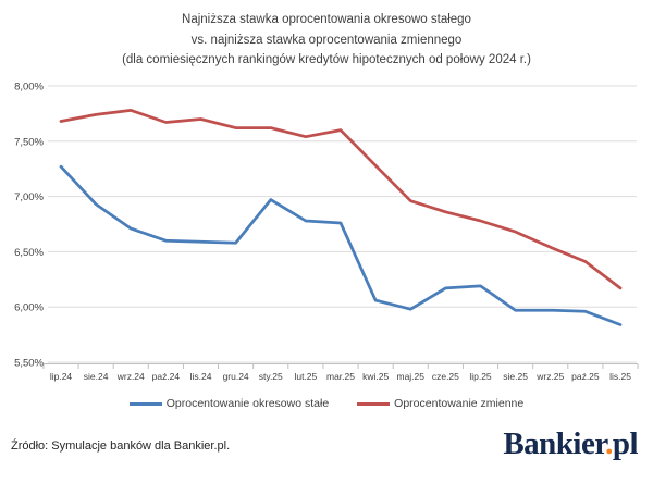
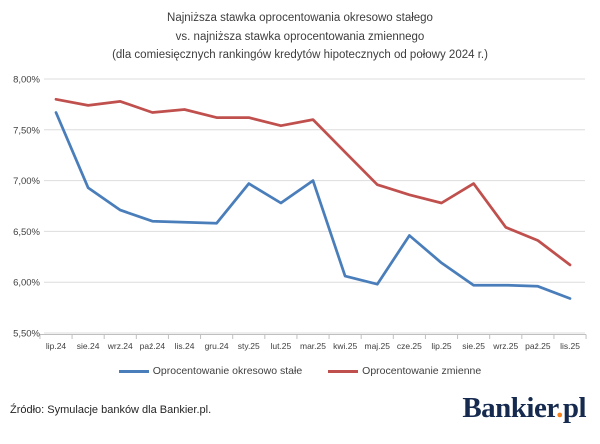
Oprocentowanie okresowo stałe/lip.24: 7,27% -> 7,67%
Oprocentowanie zmienne/lip.24: 7,68% -> 7,80%
Oprocentowanie okresowo stałe/mar.25: 6,76% -> 7,00%
Oprocentowanie okresowo stałe/cze.25: 6,17% -> 6,46%
Oprocentowanie zmienne/sie.25: 6,68% -> 6,97%
